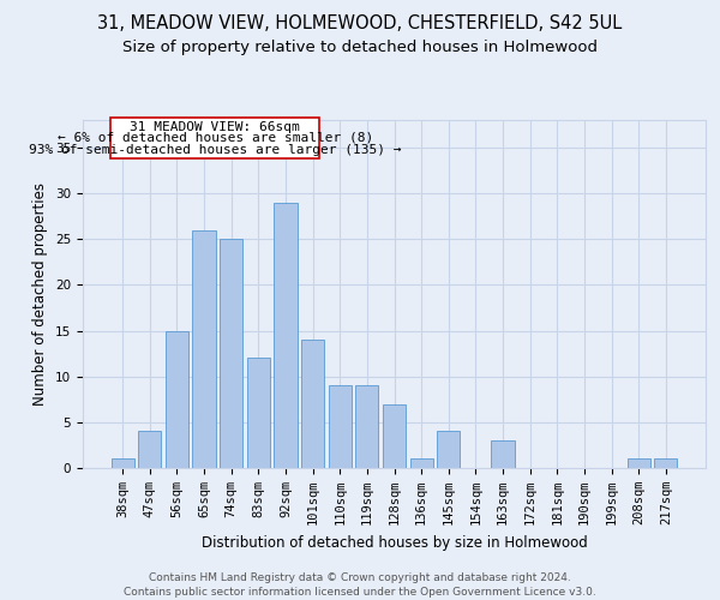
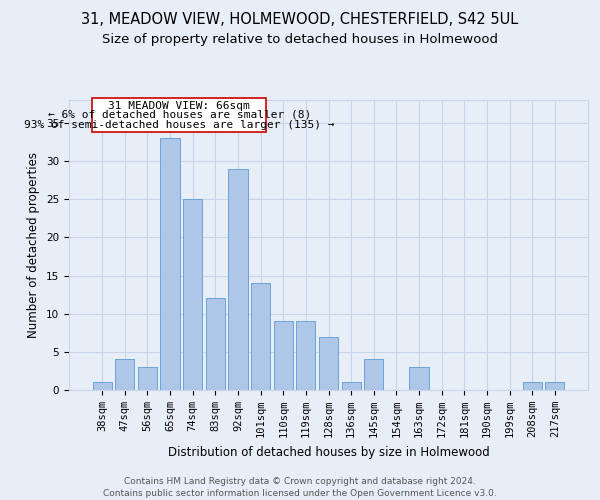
56sqm: 15 -> 3
65sqm: 26 -> 33
